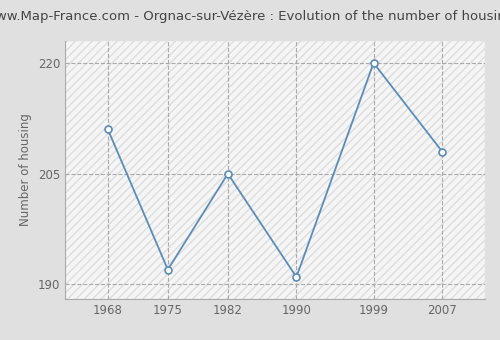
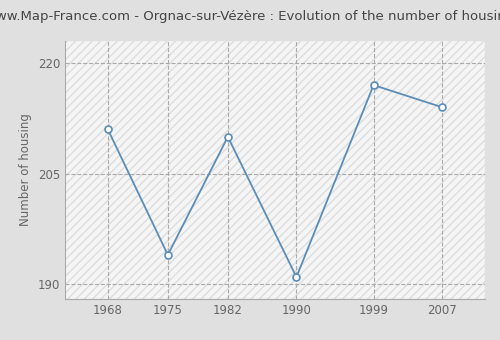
1975: 192 -> 194
1982: 205 -> 210
1999: 220 -> 217
2007: 208 -> 214
